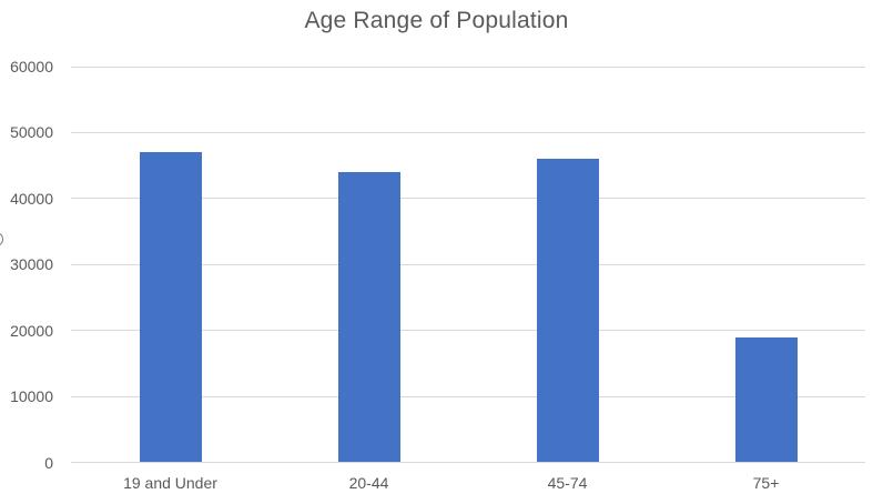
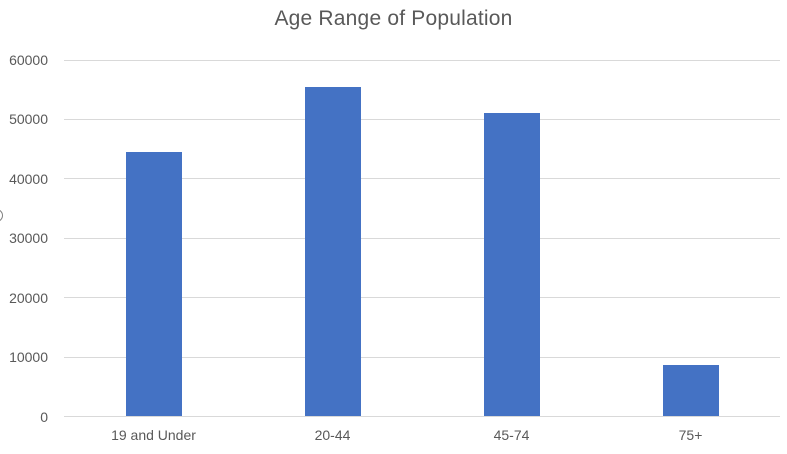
19 and Under: 47000 -> 44000
20-44: 44000 -> 56000
45-74: 46000 -> 51000
75+: 19000 -> 9000
